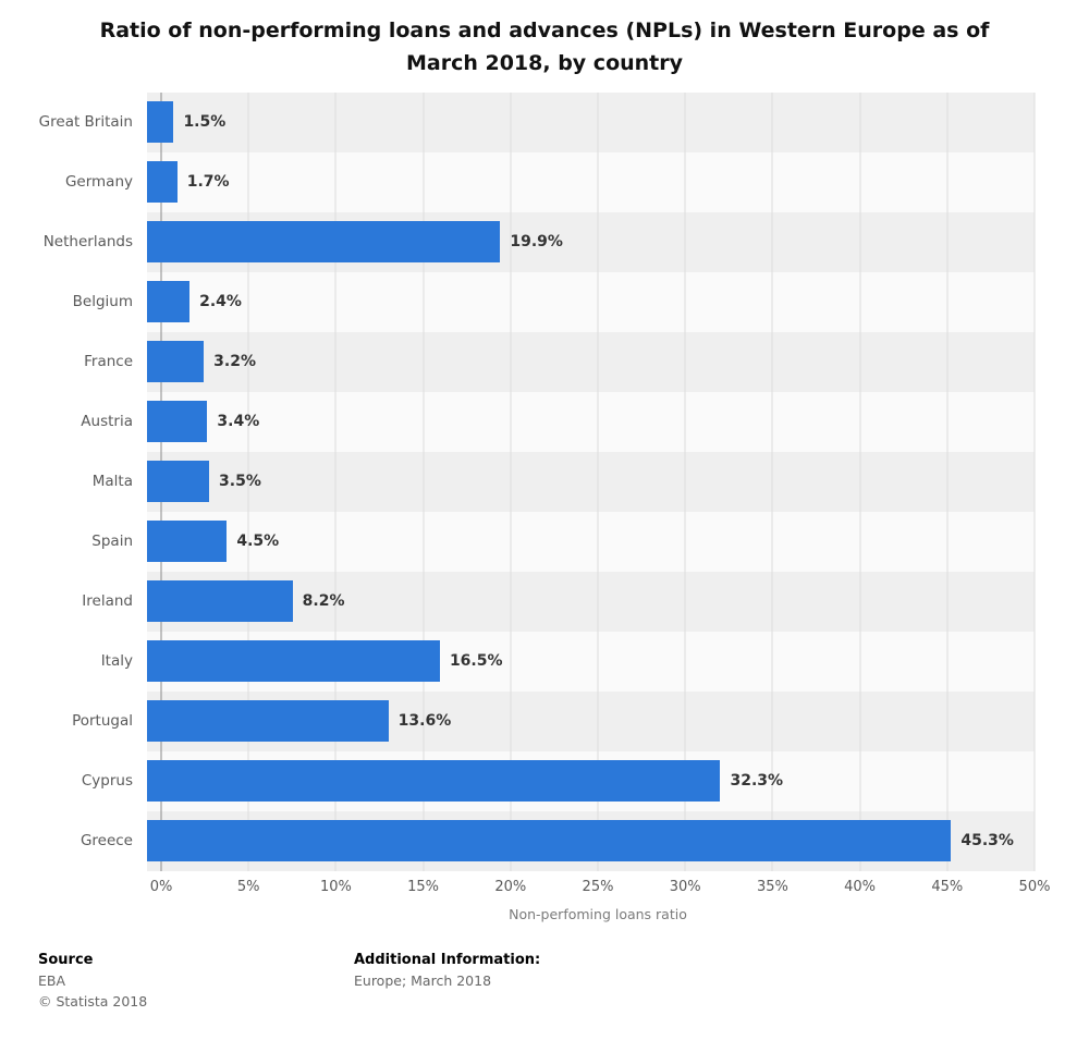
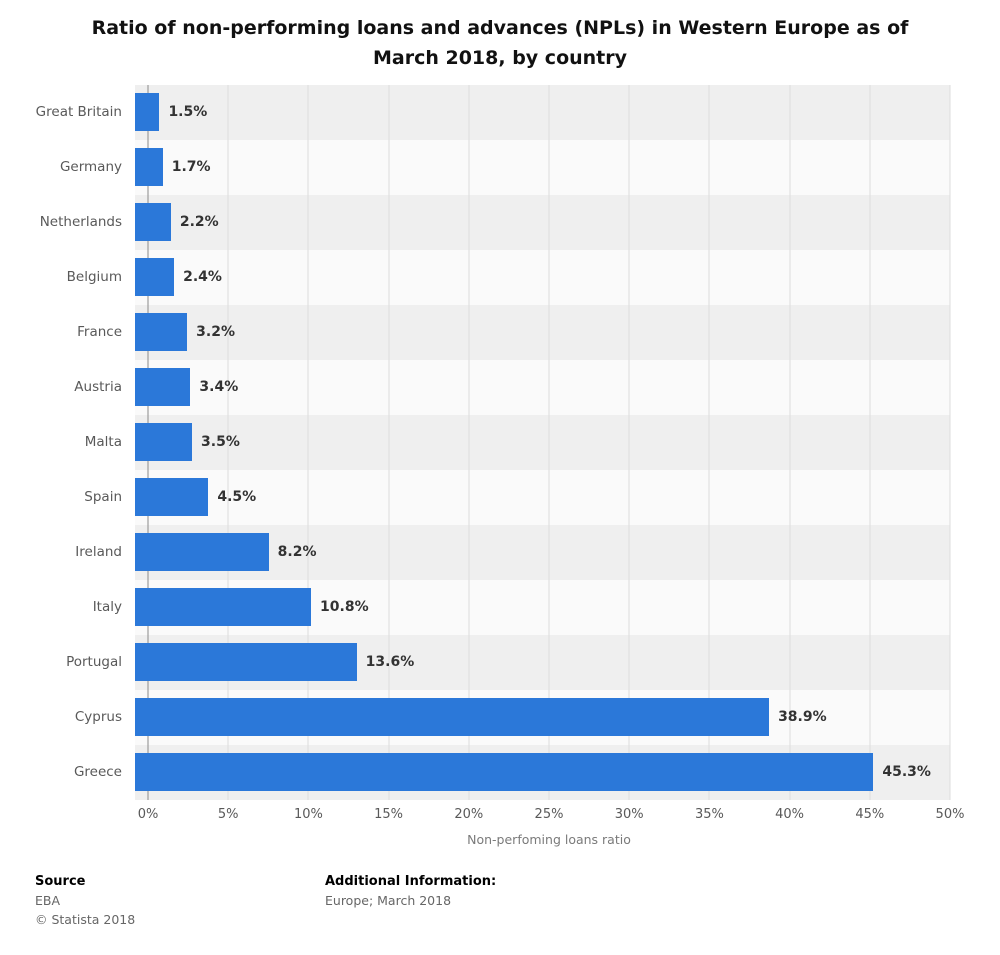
Netherlands: 19.9% -> 2.2%
Italy: 16.5% -> 10.8%
Cyprus: 32.3% -> 38.9%
